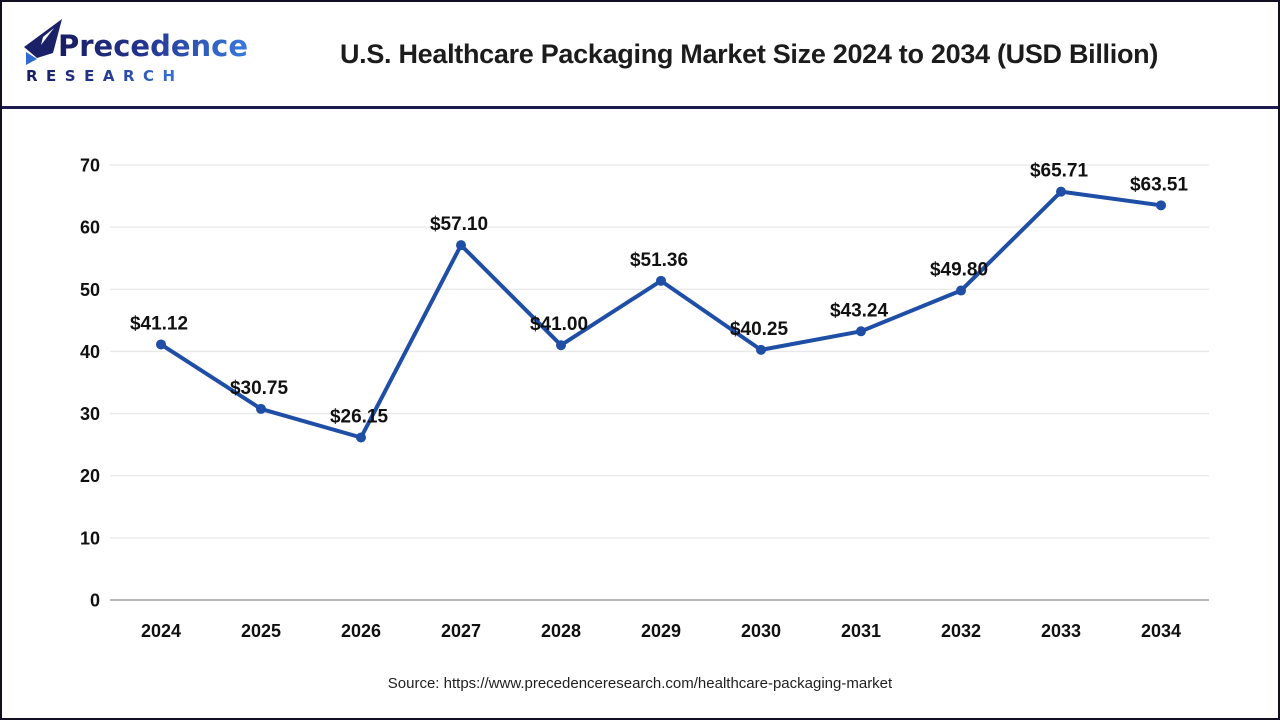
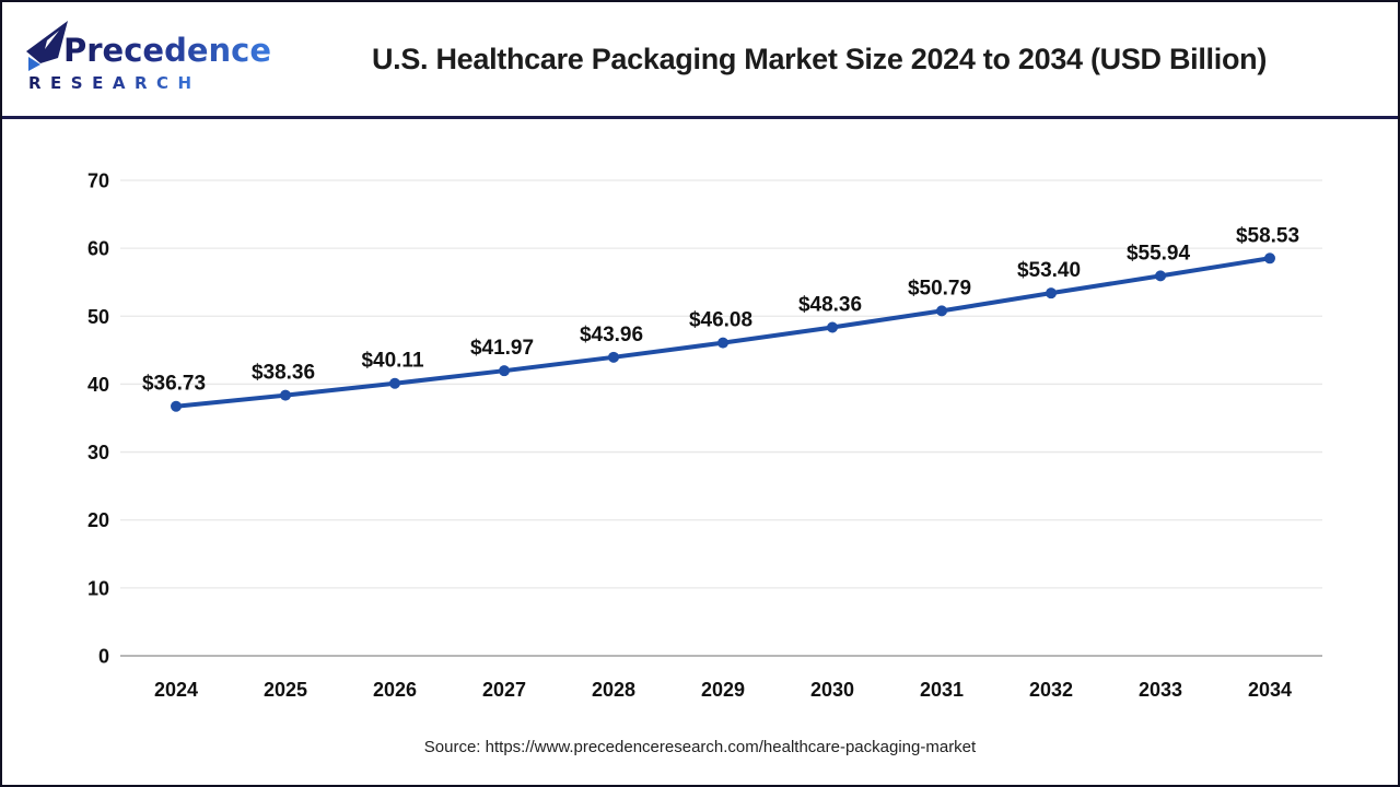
2024: $41.12 -> $36.73
2025: $30.75 -> $38.36
2026: $26.15 -> $40.11
2027: $57.10 -> $41.97
2028: $41.00 -> $43.96
2029: $51.36 -> $46.08
2030: $40.25 -> $48.36
2031: $43.24 -> $50.79
2032: $49.80 -> $53.40
2033: $65.71 -> $55.94
2034: $63.51 -> $58.53
